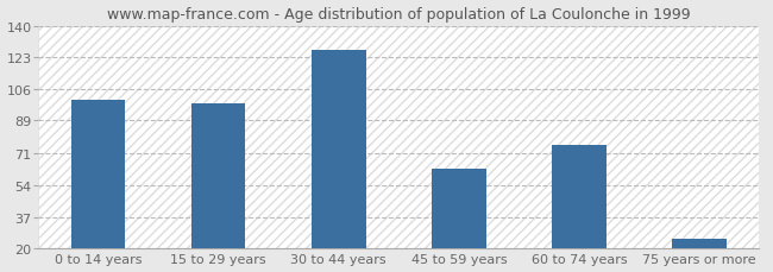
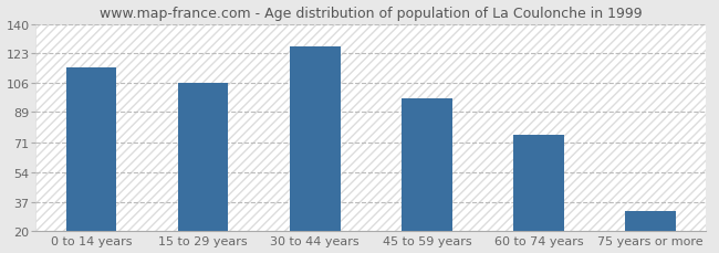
0 to 14 years: 100 -> 115
15 to 29 years: 98 -> 106
45 to 59 years: 63 -> 97
75 years or more: 25 -> 32
